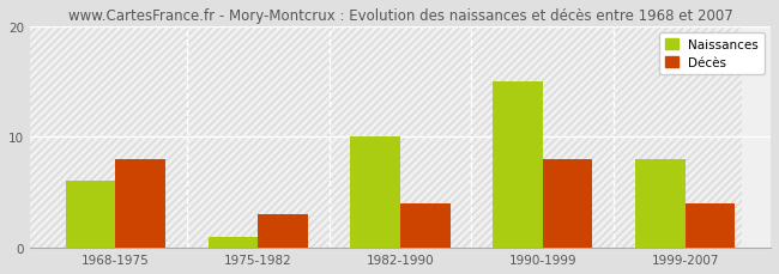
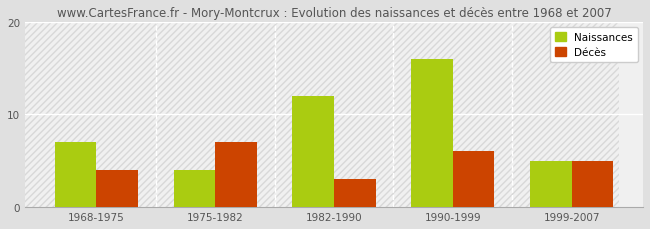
Naissances/1968-1975: 6 -> 7
Décès/1968-1975: 8 -> 4
Naissances/1975-1982: 1 -> 4
Décès/1975-1982: 3 -> 7
Naissances/1982-1990: 10 -> 12
Décès/1982-1990: 4 -> 3
Naissances/1990-1999: 15 -> 16
Décès/1990-1999: 8 -> 6
Naissances/1999-2007: 8 -> 5
Décès/1999-2007: 4 -> 5
